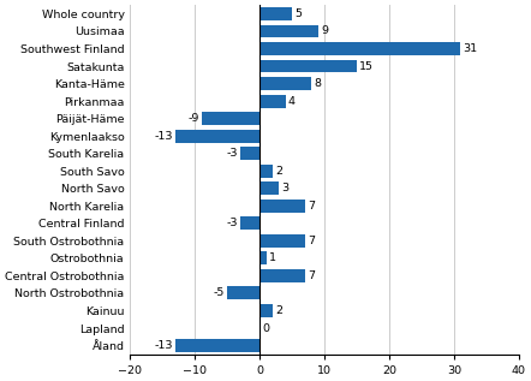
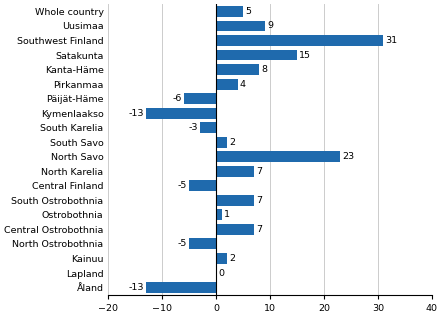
Päijät-Häme: -9 -> -6
North Savo: 3 -> 23
Central Finland: -3 -> -5
